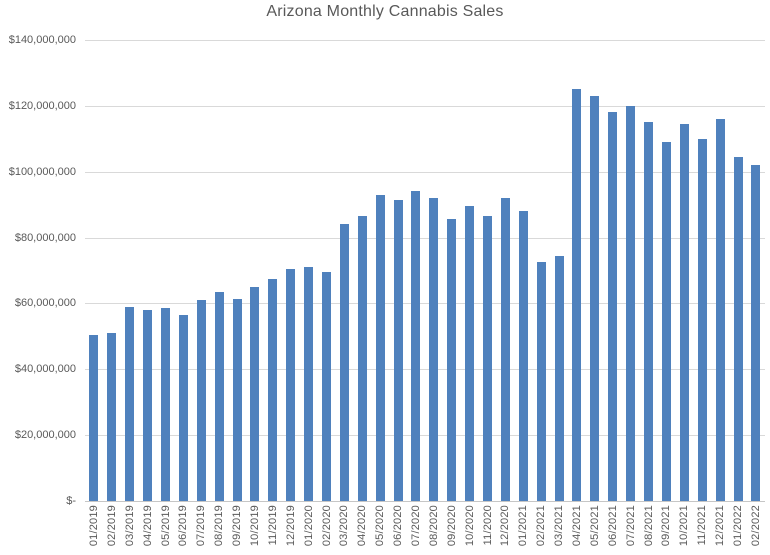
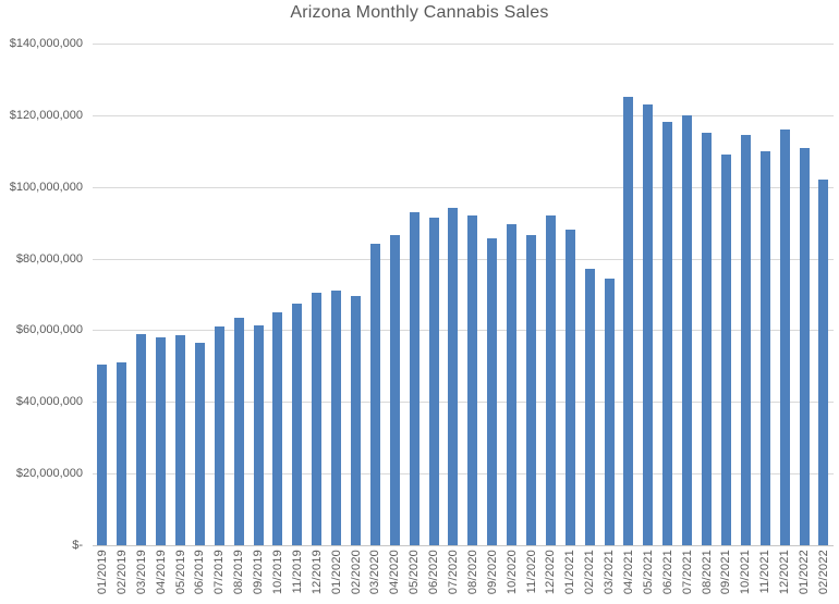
02/2021: $72000000 -> $77000000
01/2022: $104000000 -> $111000000
